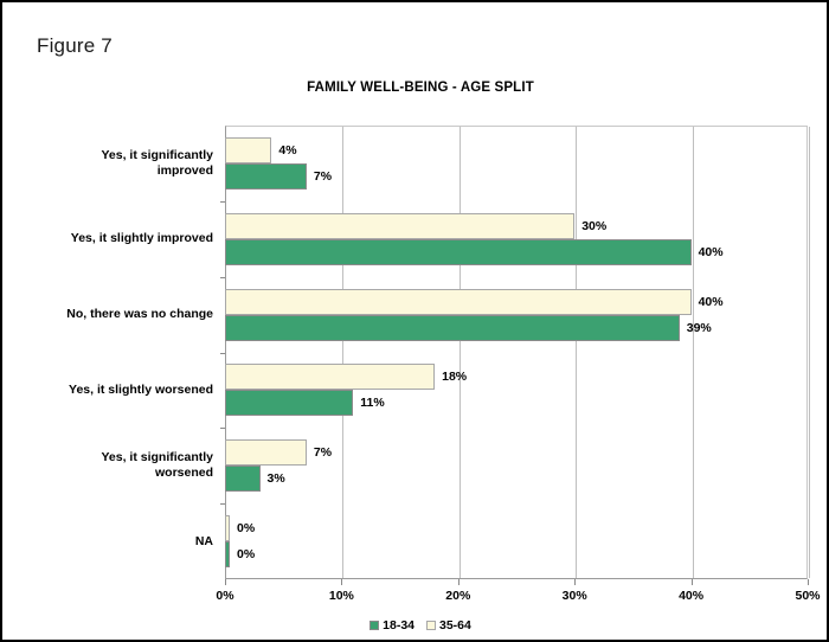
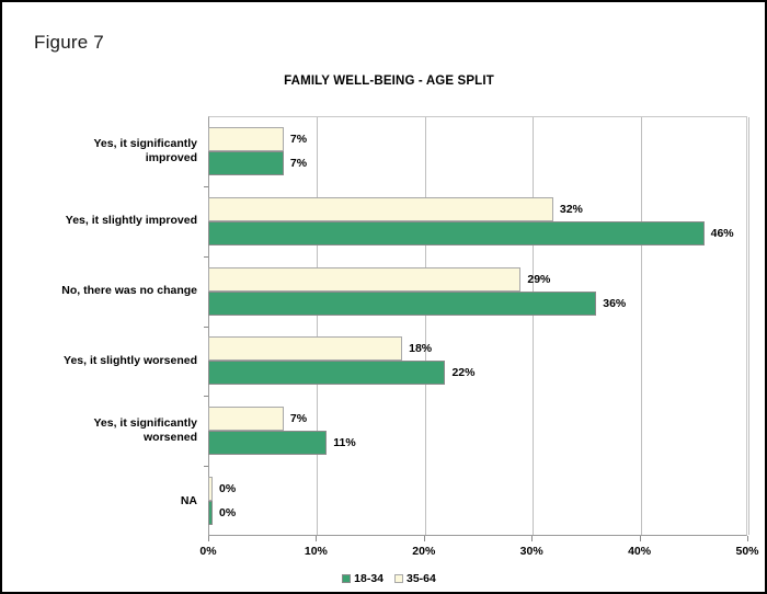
35-64/Yes, it significantly improved: 4% -> 7%
18-34/Yes, it slightly improved: 40% -> 46%
35-64/Yes, it slightly improved: 30% -> 32%
18-34/No, there was no change: 39% -> 36%
35-64/No, there was no change: 40% -> 29%
18-34/Yes, it slightly worsened: 11% -> 22%
18-34/Yes, it significantly worsened: 3% -> 11%
